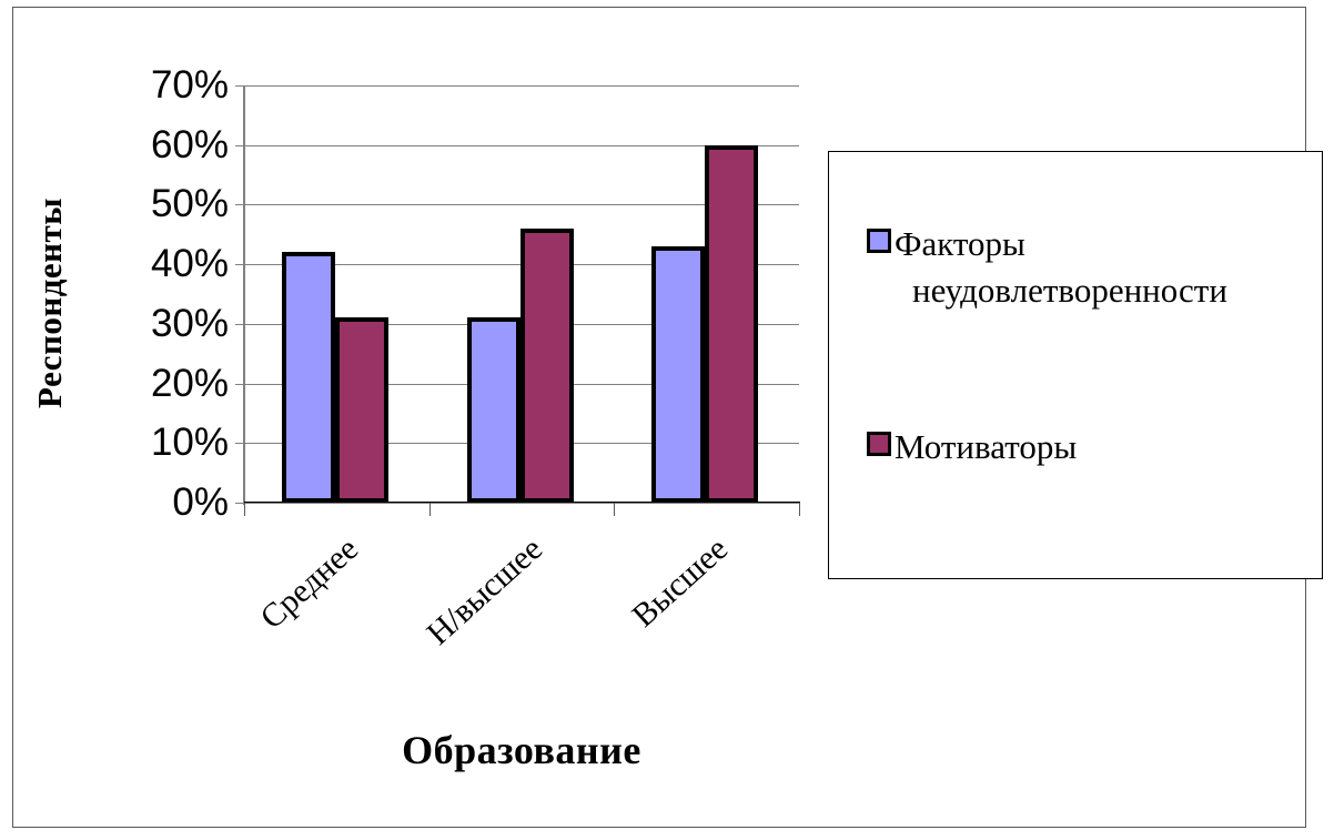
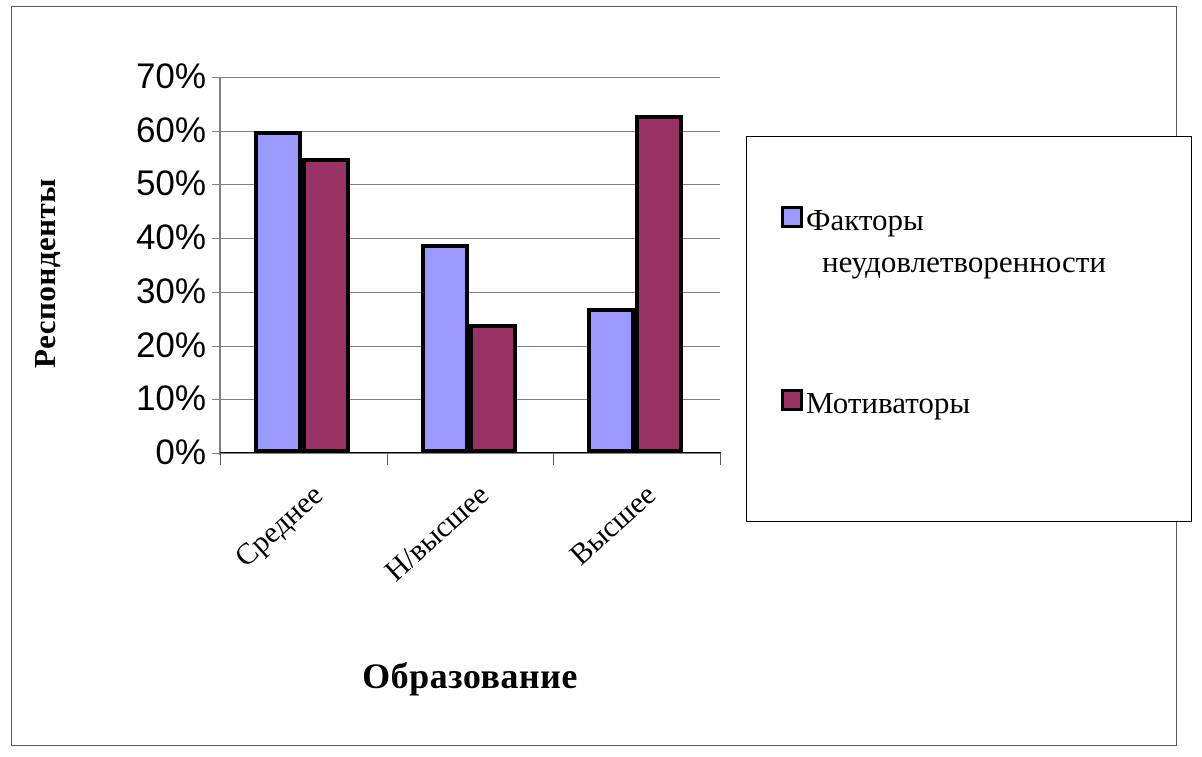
Факторы неудовлетворенности/Среднее: 42% -> 60%
Мотиваторы/Среднее: 31% -> 55%
Факторы неудовлетворенности/Н/высшее: 31% -> 39%
Мотиваторы/Н/высшее: 46% -> 24%
Факторы неудовлетворенности/Высшее: 43% -> 27%
Мотиваторы/Высшее: 60% -> 63%
